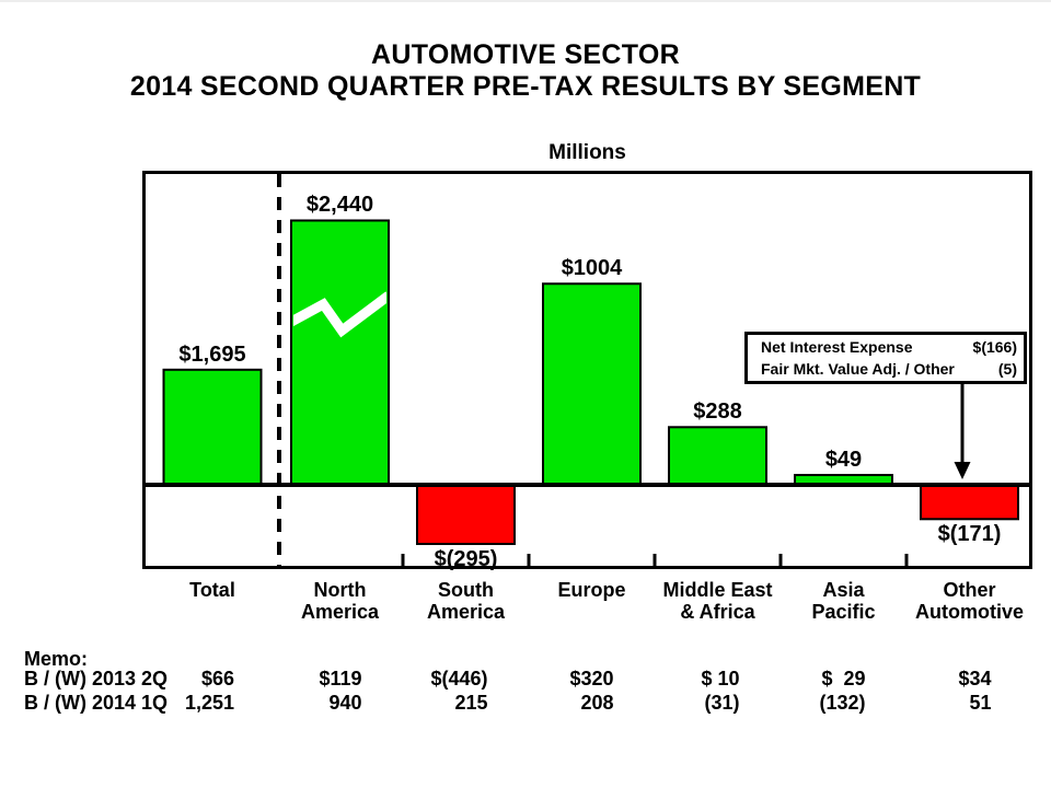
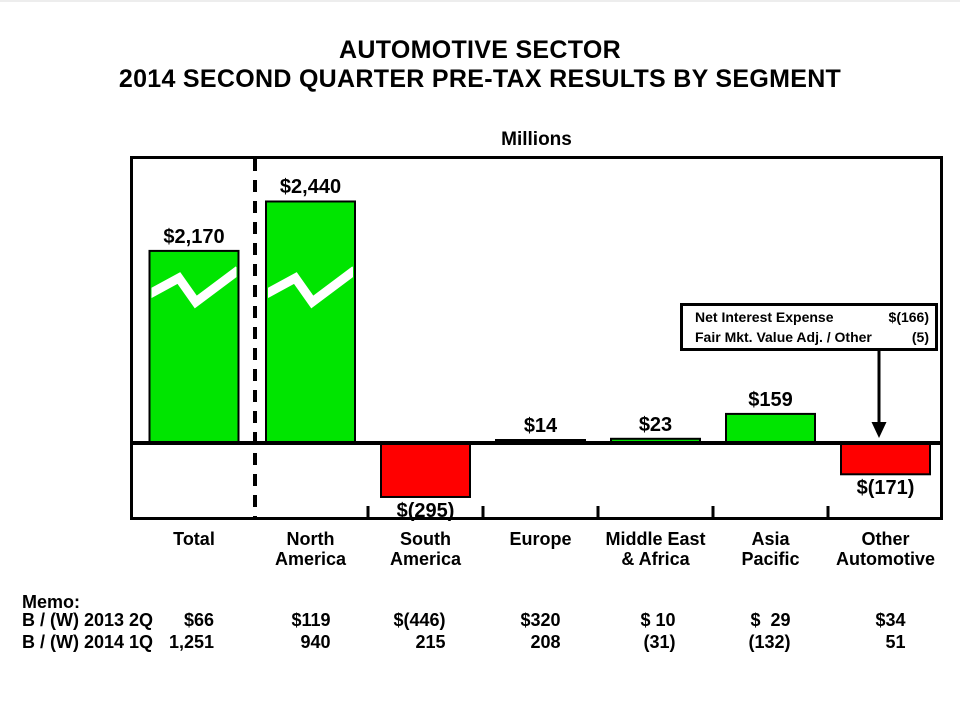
Total: $1,695 -> $2,170
Europe: $1004 -> $14
Middle East & Africa: $288 -> $23
Asia Pacific: $49 -> $159
